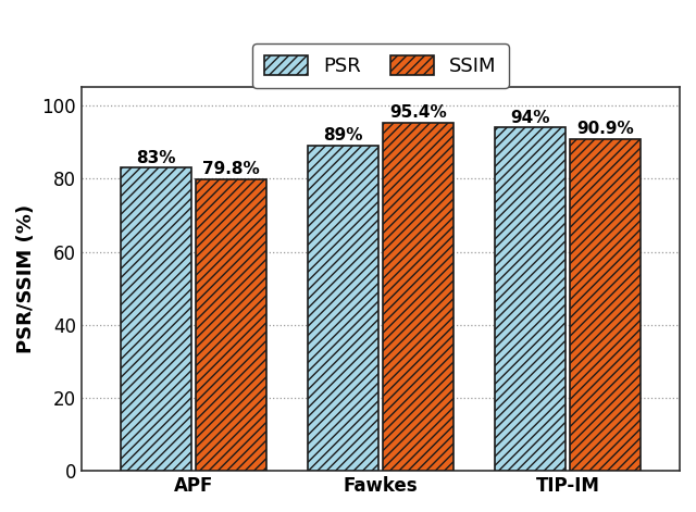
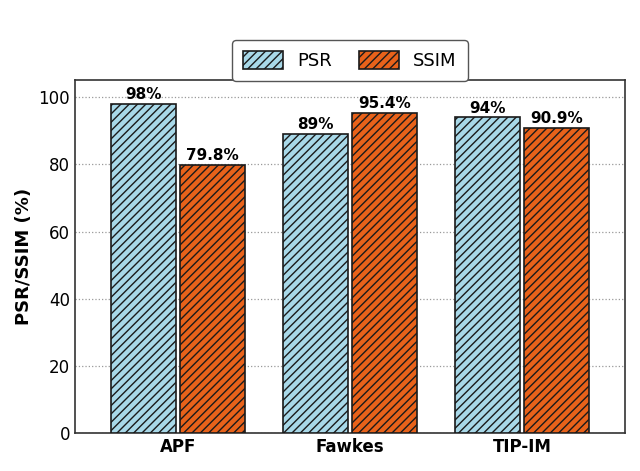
PSR/APF: 83% -> 98%
